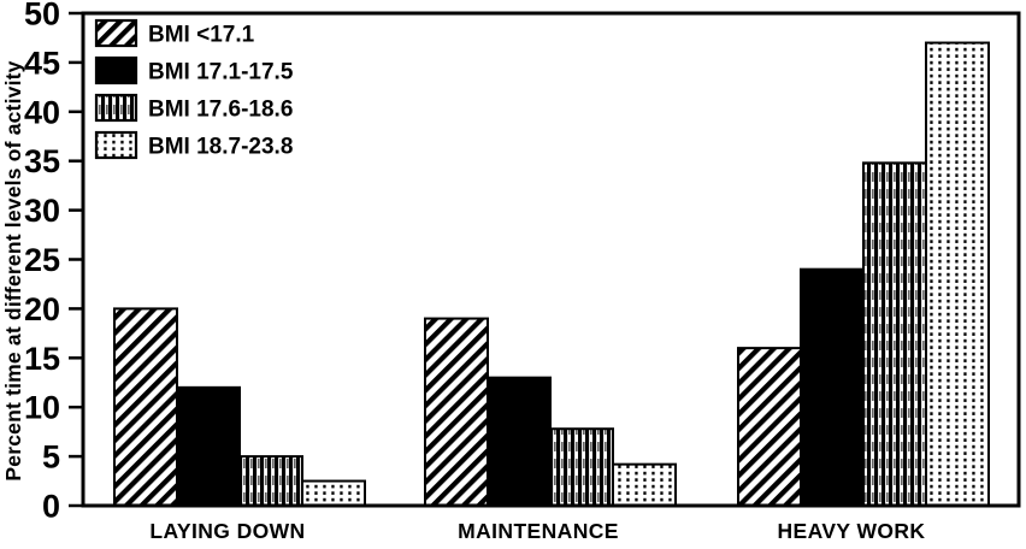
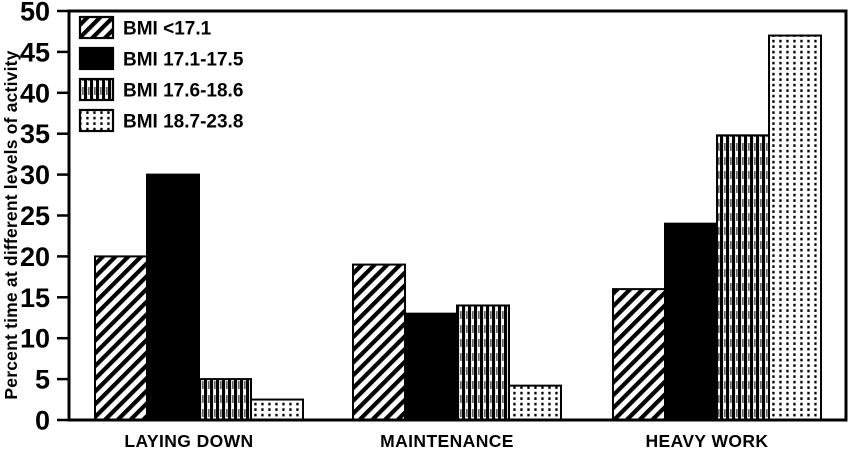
BMI 17.1-17.5/LAYING DOWN: 12 -> 30
BMI 17.6-18.6/MAINTENANCE: 8 -> 14
